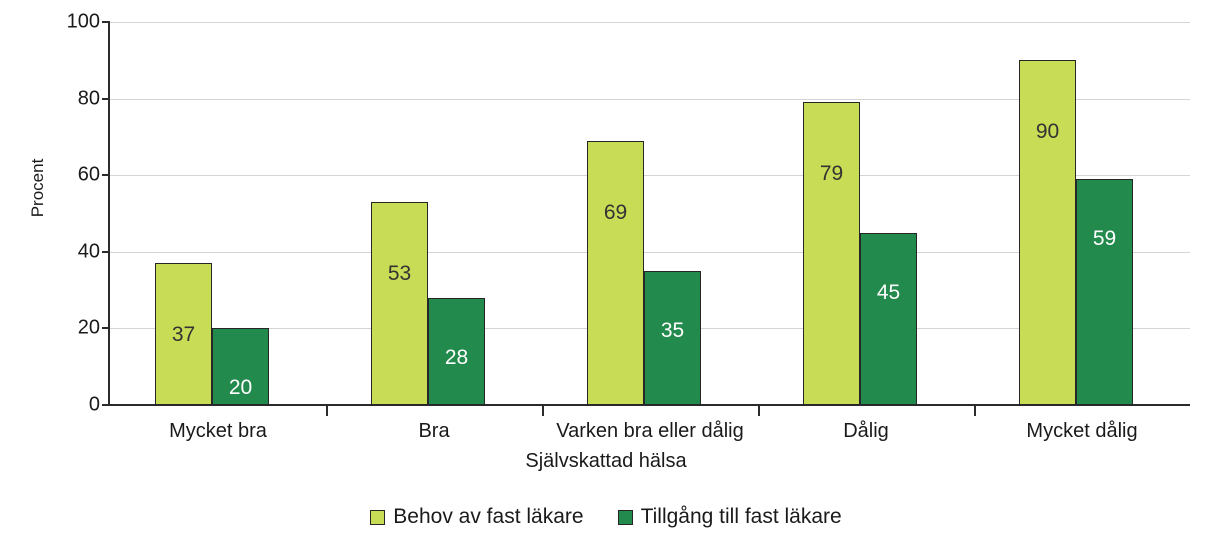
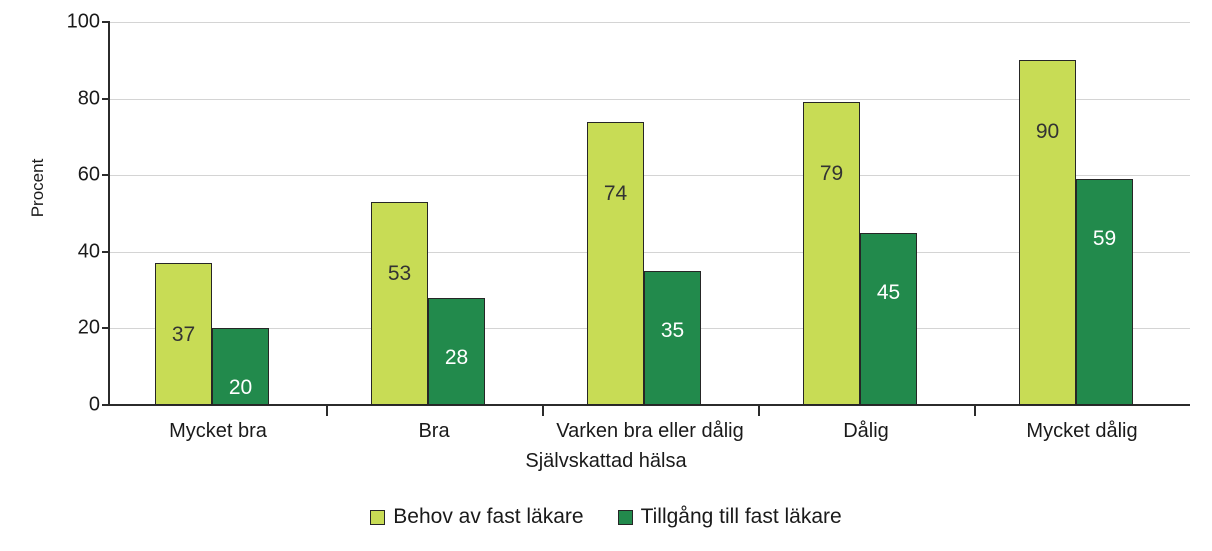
Behov av fast läkare/Varken bra eller dålig: 69 -> 74
